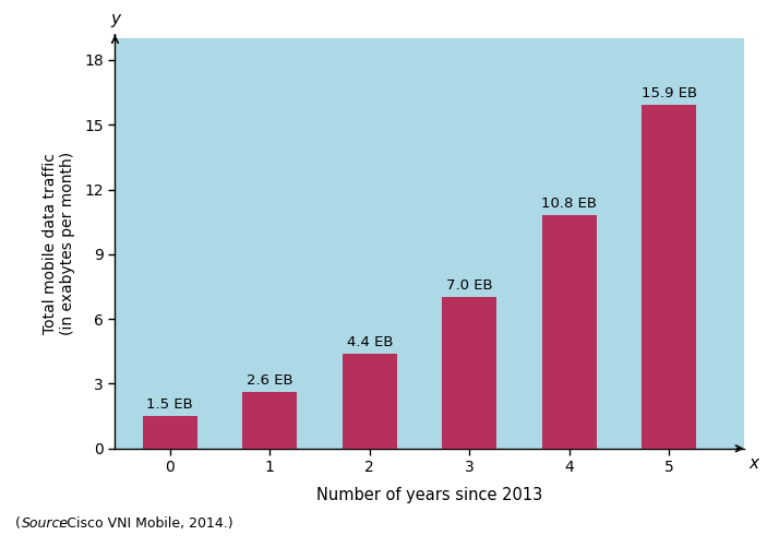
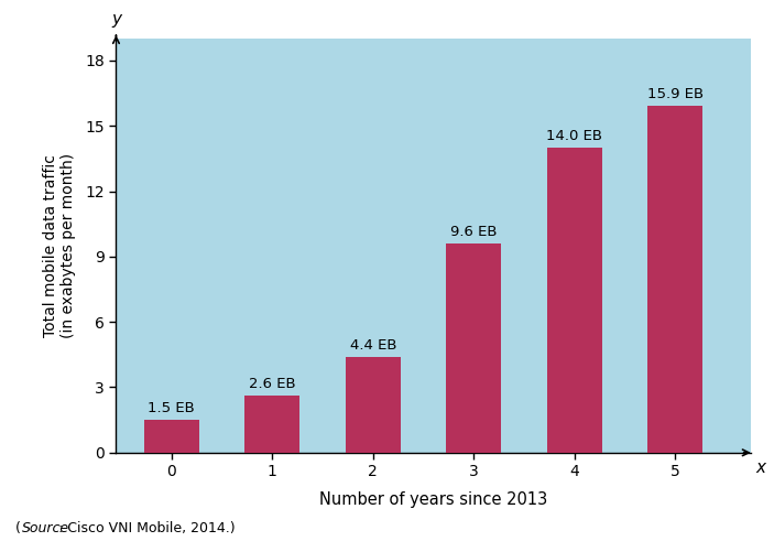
3: 7.0 -> 9.6
4: 10.8 -> 14.0
